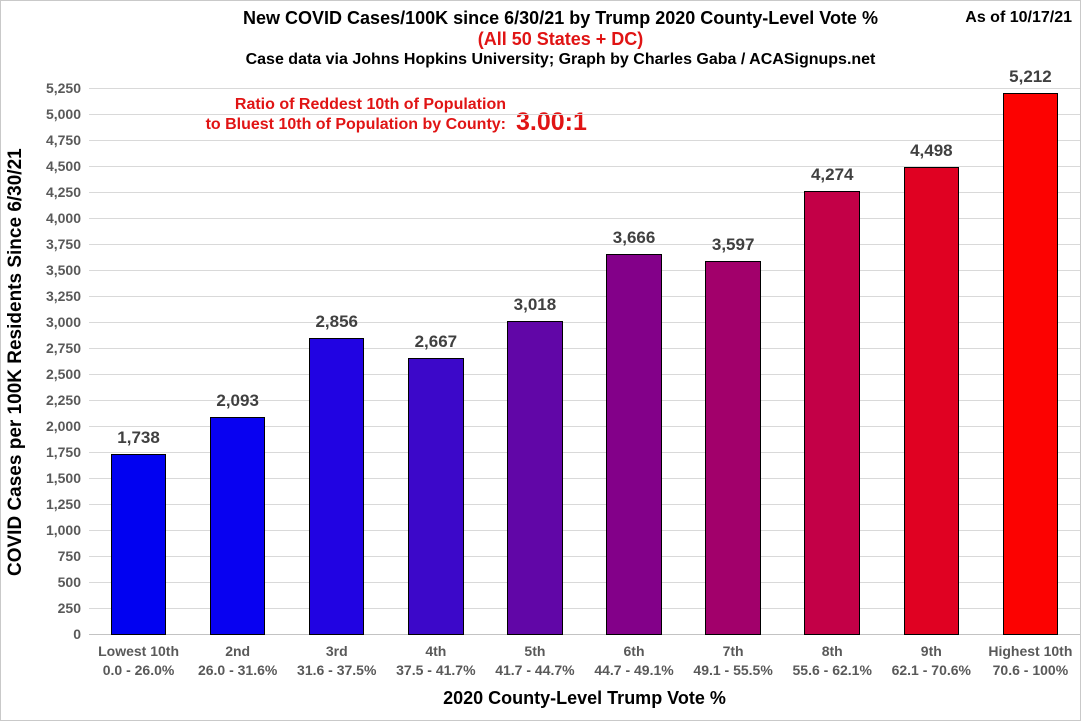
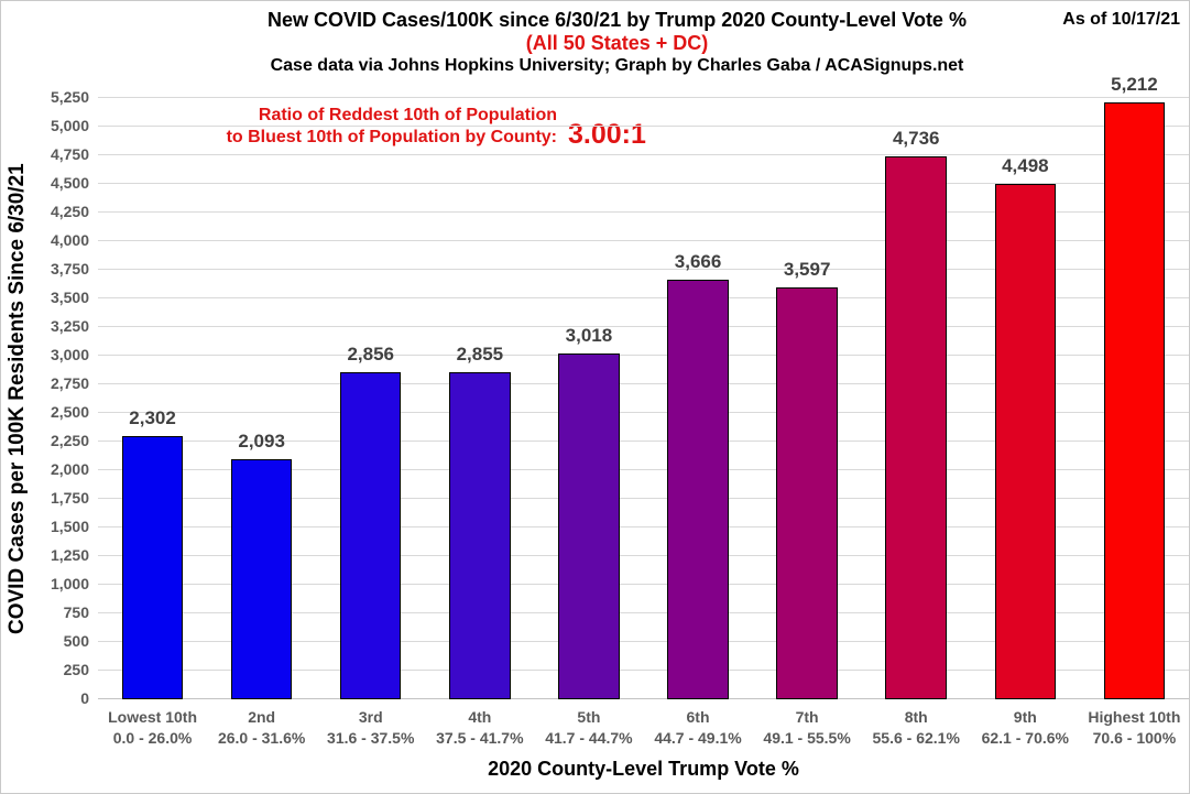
Lowest 10th: 1,738 -> 2,302
4th: 2,667 -> 2,855
8th: 4,274 -> 4,736
